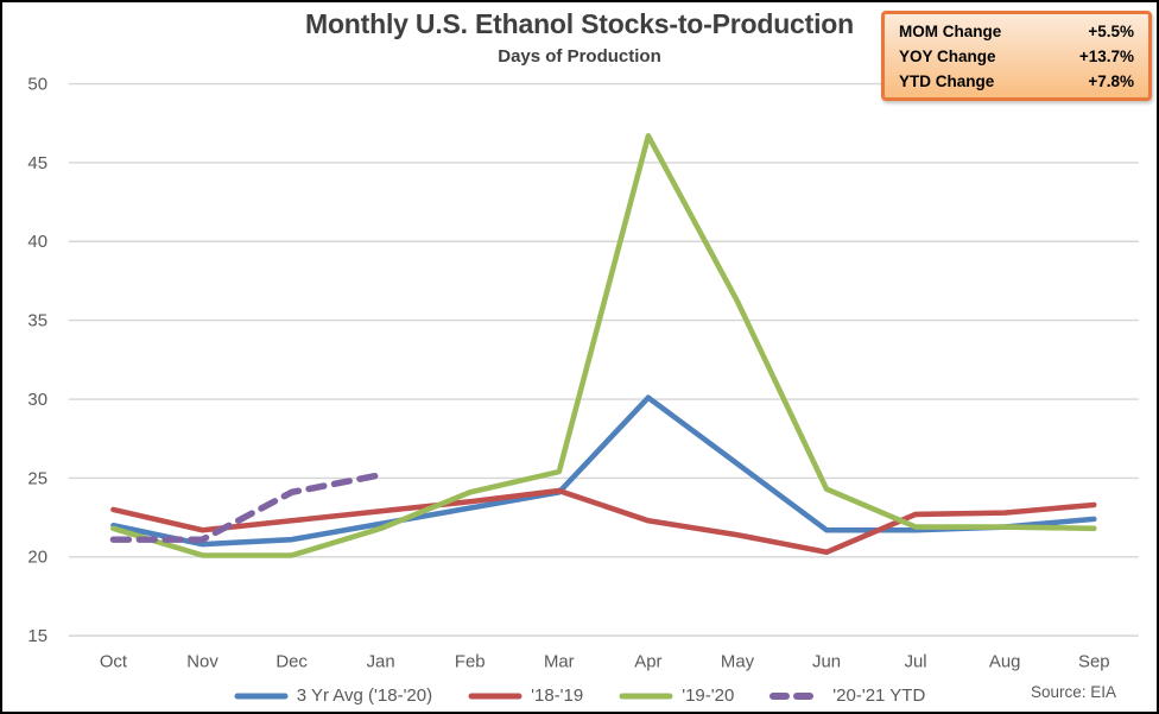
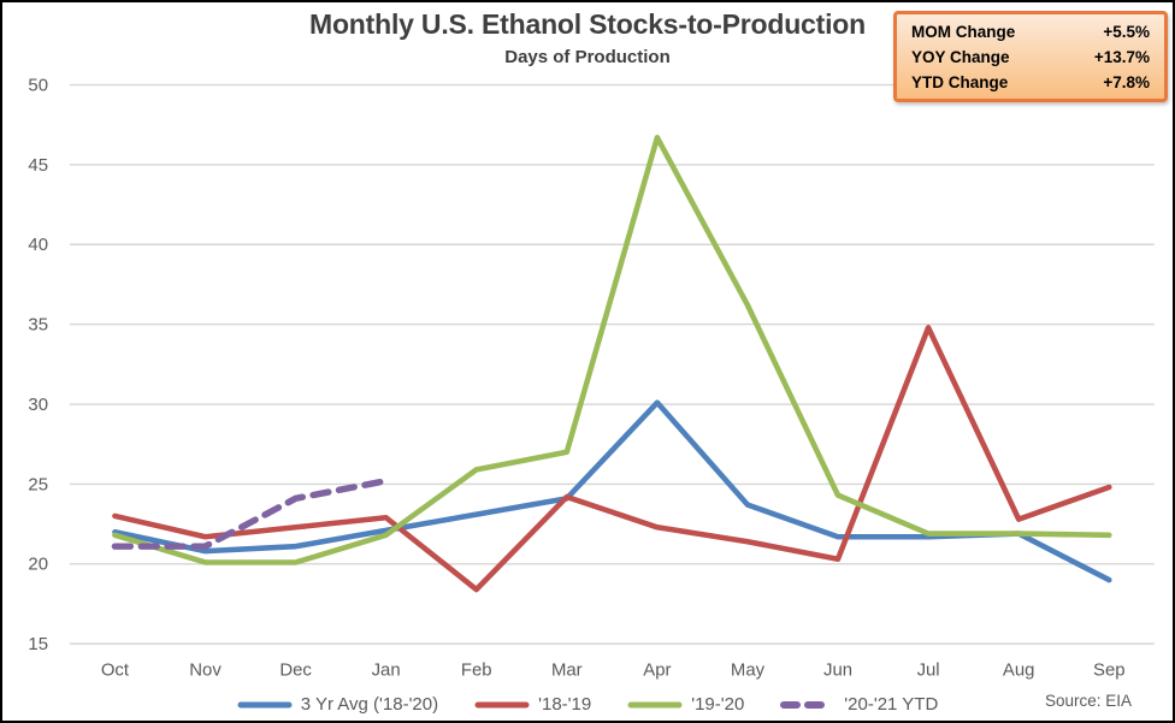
'18-'19/Feb: 23.5 -> 18.4
'19-'20/Feb: 24.1 -> 25.9
'19-'20/Mar: 25.4 -> 27.0
3 Yr Avg ('18-'20)/May: 25.9 -> 23.7
'18-'19/Jul: 22.7 -> 34.8
3 Yr Avg ('18-'20)/Sep: 22.4 -> 19.0
'18-'19/Sep: 23.3 -> 24.8
